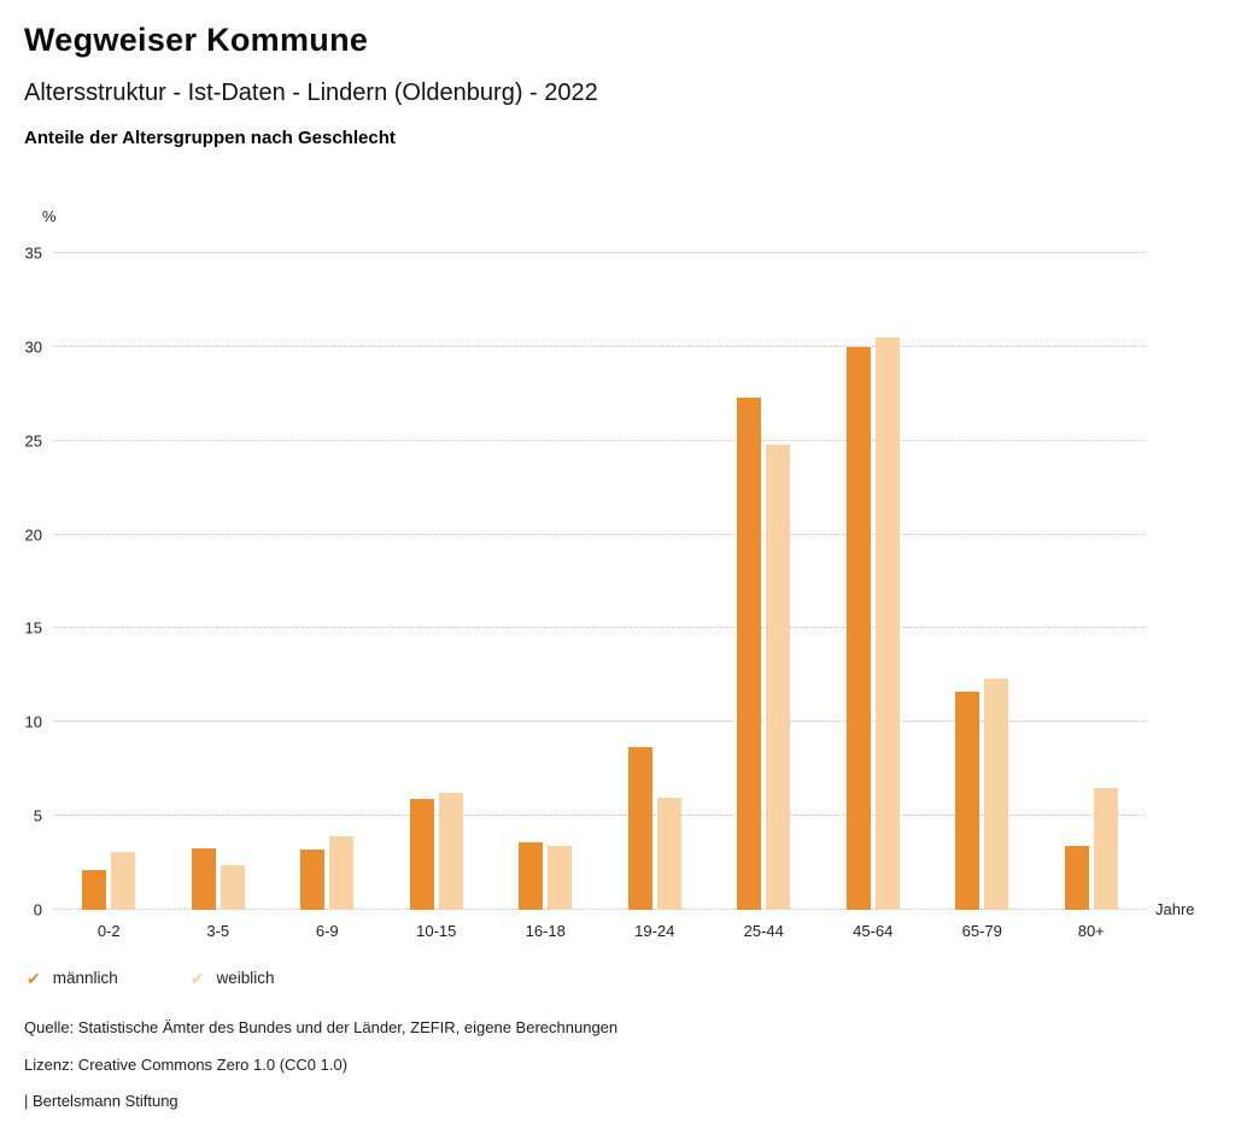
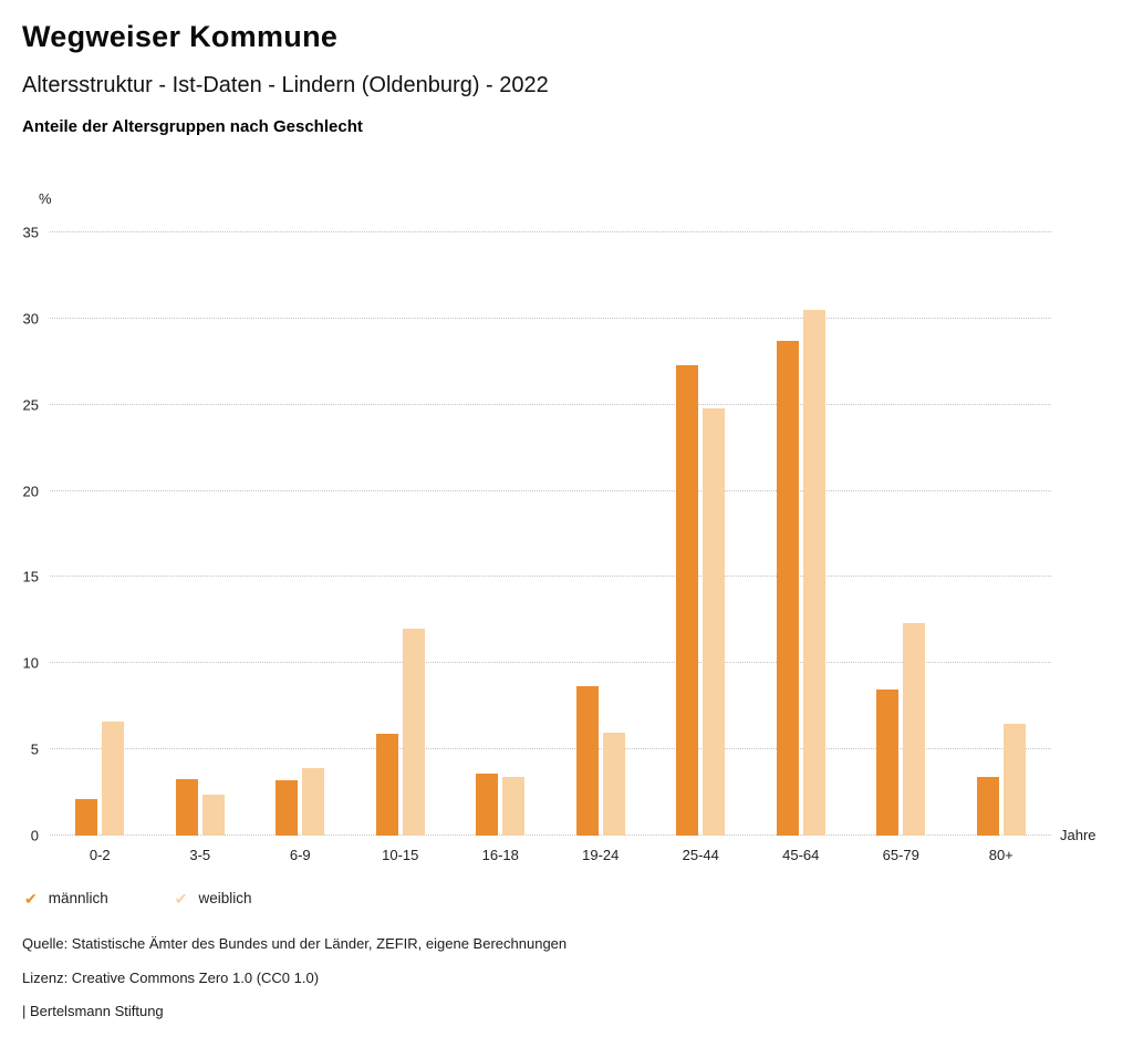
weiblich/0-2: 3.1 -> 6.6
weiblich/10-15: 6.2 -> 12.0
männlich/45-64: 30.0 -> 28.7
männlich/65-79: 11.6 -> 8.5
